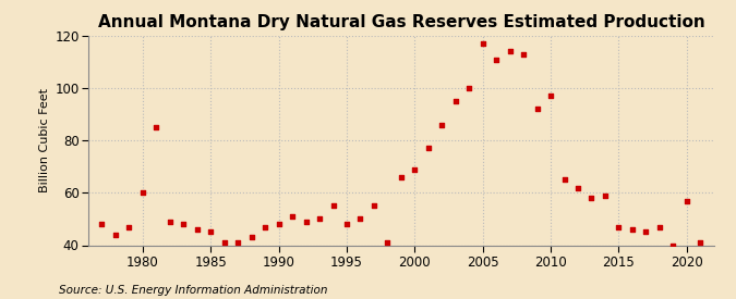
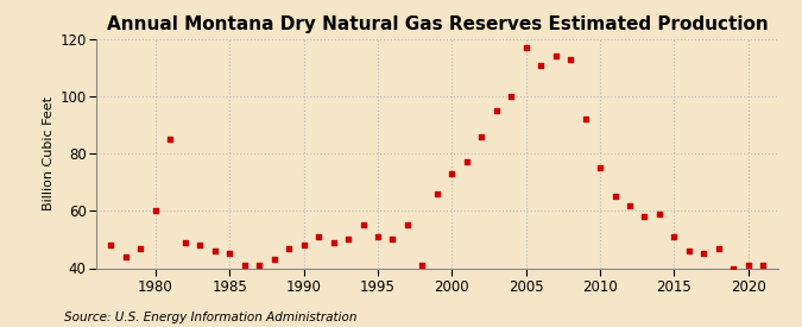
1995: 48 -> 51
2000: 69 -> 73
2010: 97 -> 75
2015: 47 -> 51
2020: 57 -> 41
